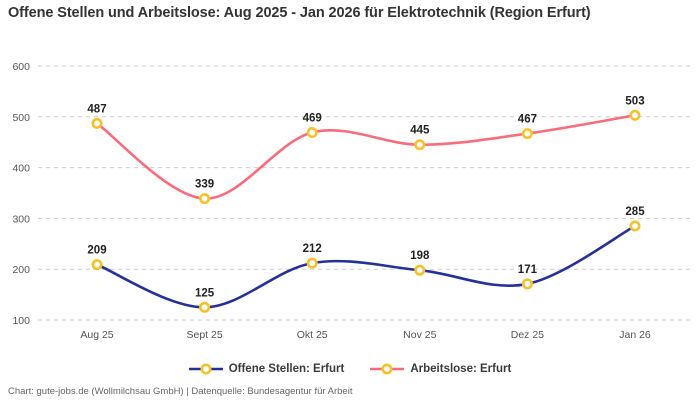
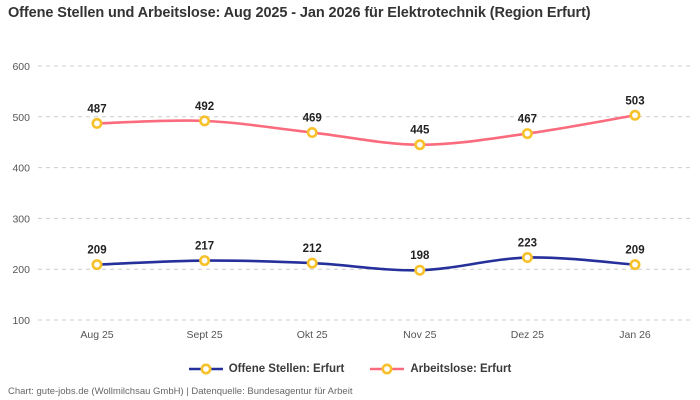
Offene Stellen: Erfurt/Sept 25: 125 -> 217
Arbeitslose: Erfurt/Sept 25: 339 -> 492
Offene Stellen: Erfurt/Dez 25: 171 -> 223
Offene Stellen: Erfurt/Jan 26: 285 -> 209
